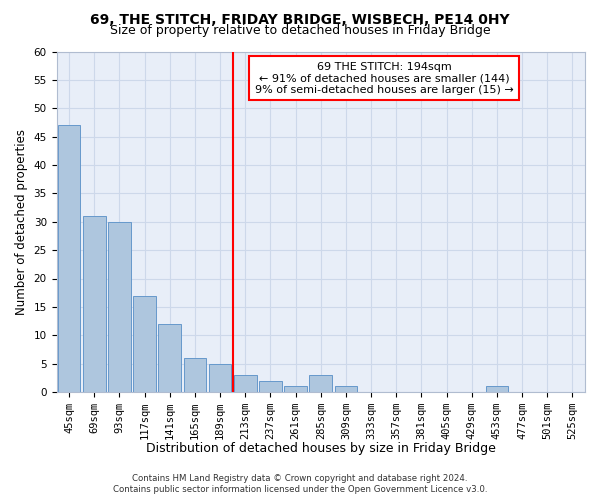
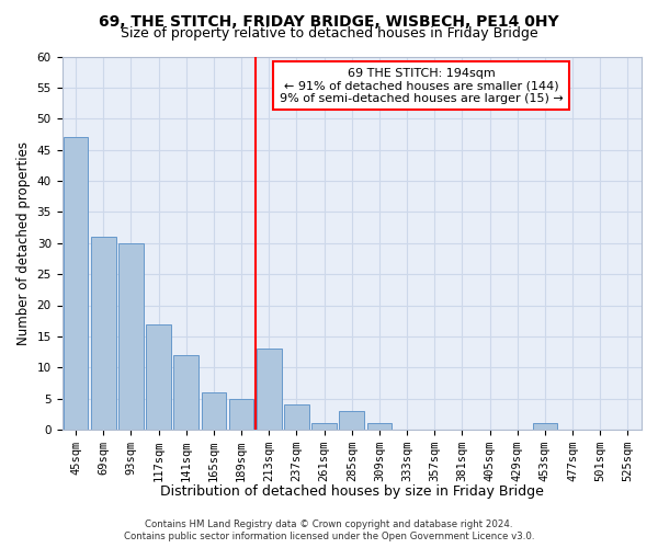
213sqm: 3 -> 13
237sqm: 2 -> 4
